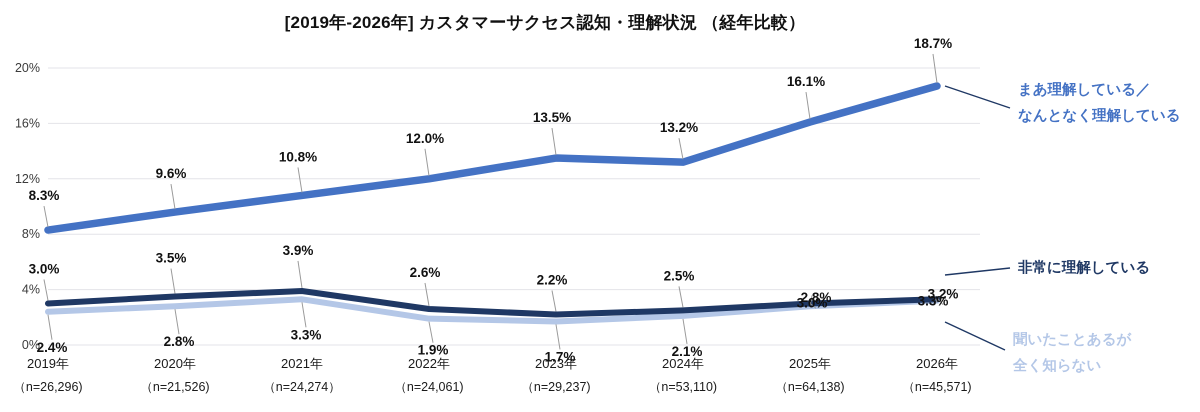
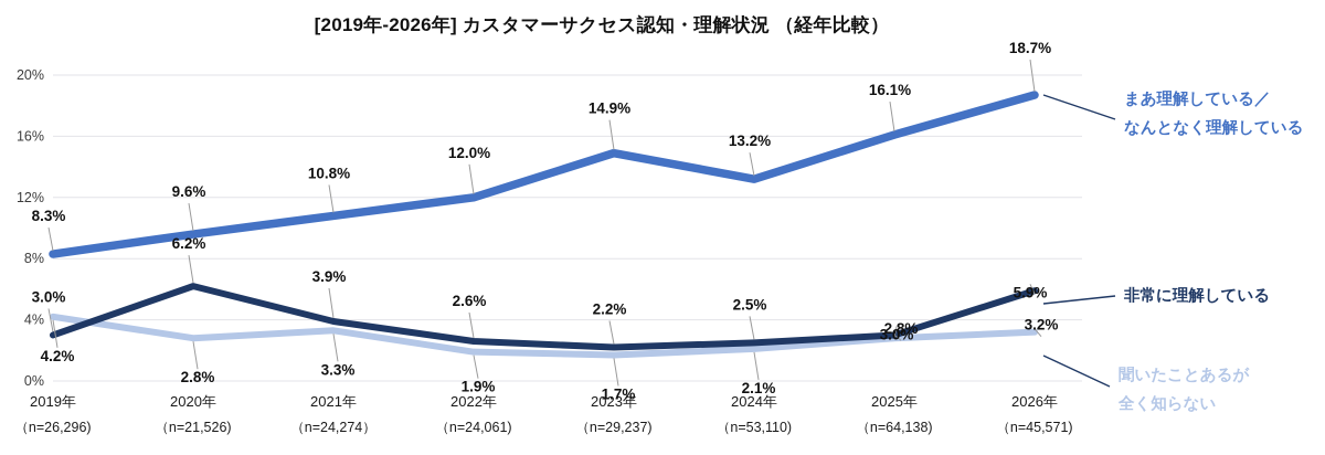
聞いたことあるが全く知らない/2019年: 2.4% -> 4.2%
非常に理解している/2020年: 3.5% -> 6.2%
まあ理解している／なんとなく理解している/2023年: 13.5% -> 14.9%
非常に理解している/2026年: 3.3% -> 5.9%
